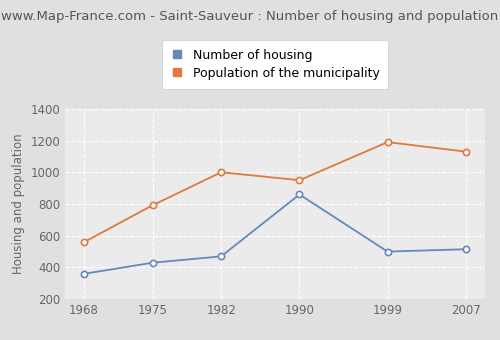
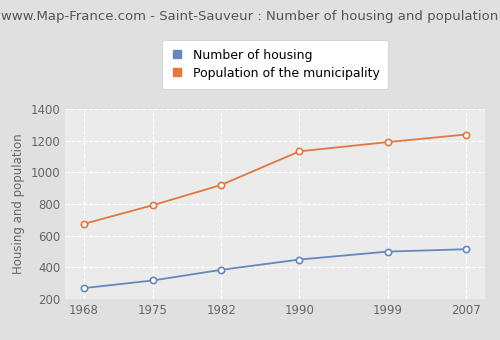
Number of housing/1968: 360 -> 270
Population of the municipality/1968: 560 -> 680
Number of housing/1975: 430 -> 320
Number of housing/1982: 470 -> 380
Population of the municipality/1982: 1000 -> 920
Number of housing/1990: 860 -> 450
Population of the municipality/1990: 950 -> 1130
Population of the municipality/2007: 1130 -> 1240
